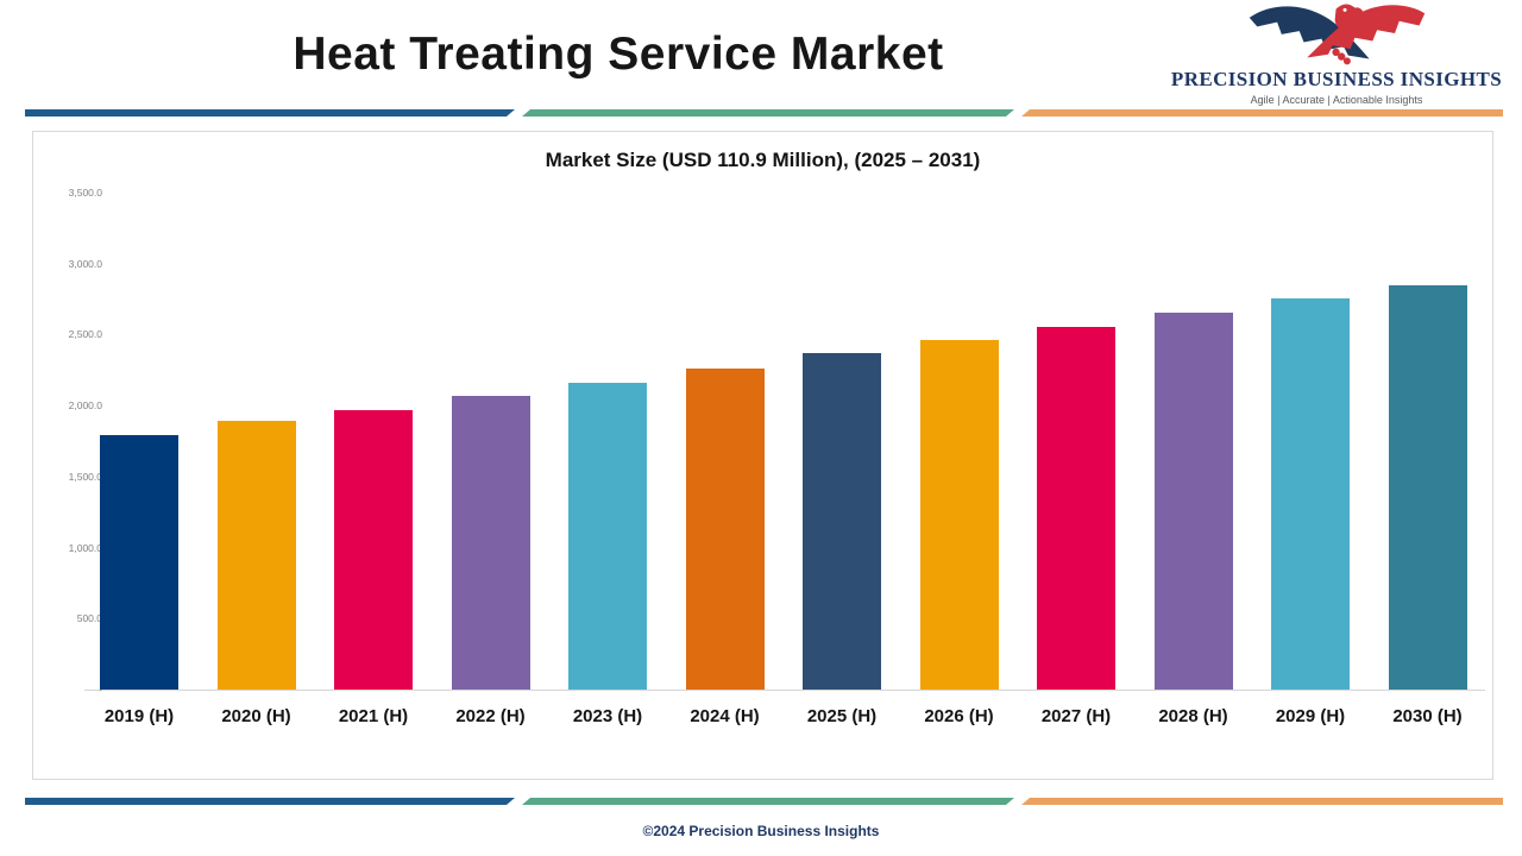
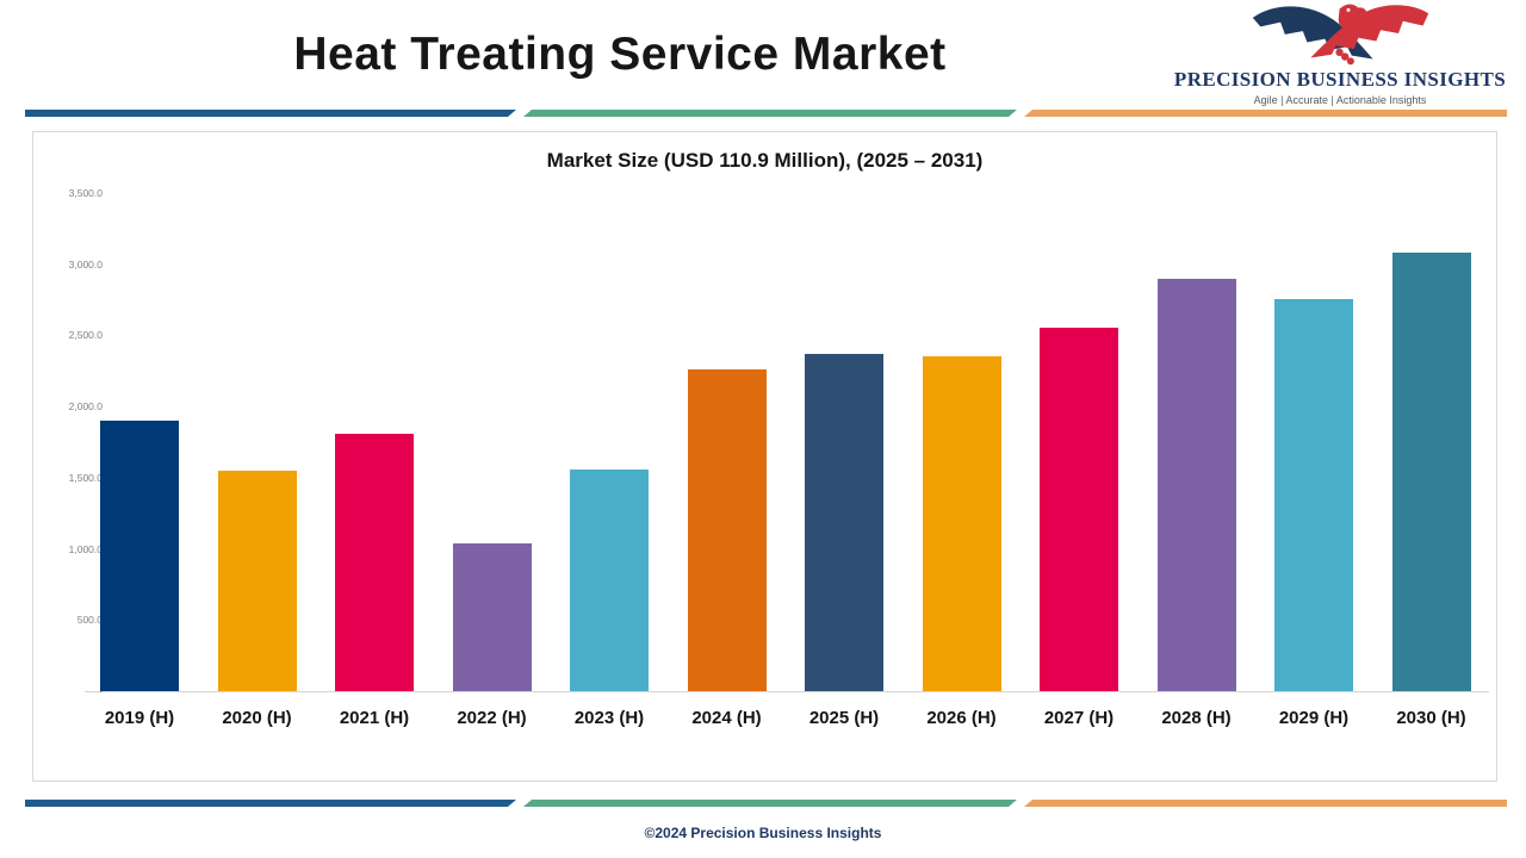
2019 (H): 1790 -> 1900
2020 (H): 1890 -> 1550
2021 (H): 1970 -> 1810
2022 (H): 2070 -> 1040
2023 (H): 2160 -> 1560
2026 (H): 2460 -> 2350
2028 (H): 2660 -> 2900
2030 (H): 2840 -> 3080
